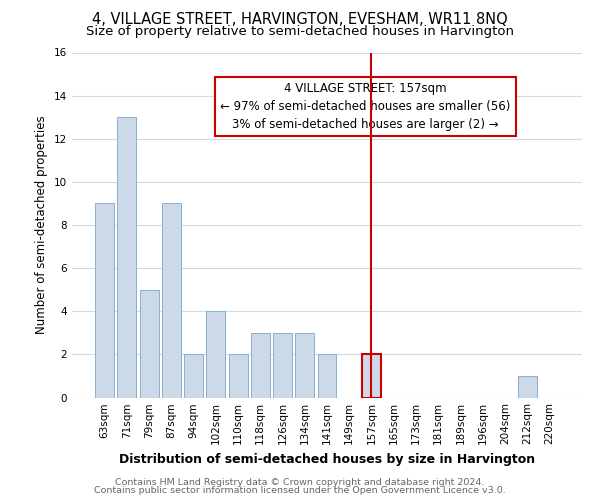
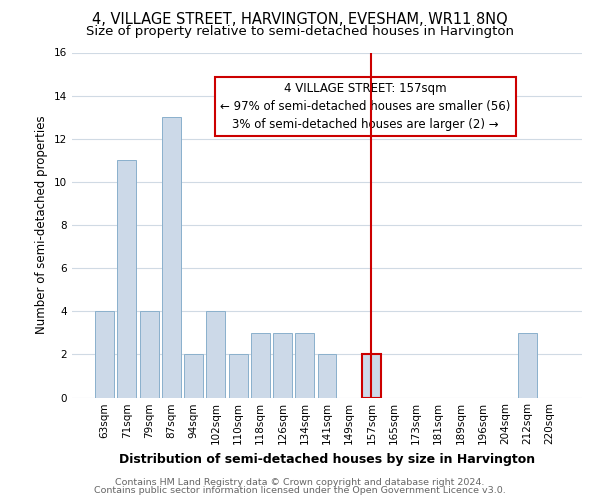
63sqm: 9 -> 4
71sqm: 13 -> 11
79sqm: 5 -> 4
87sqm: 9 -> 13
212sqm: 1 -> 3
